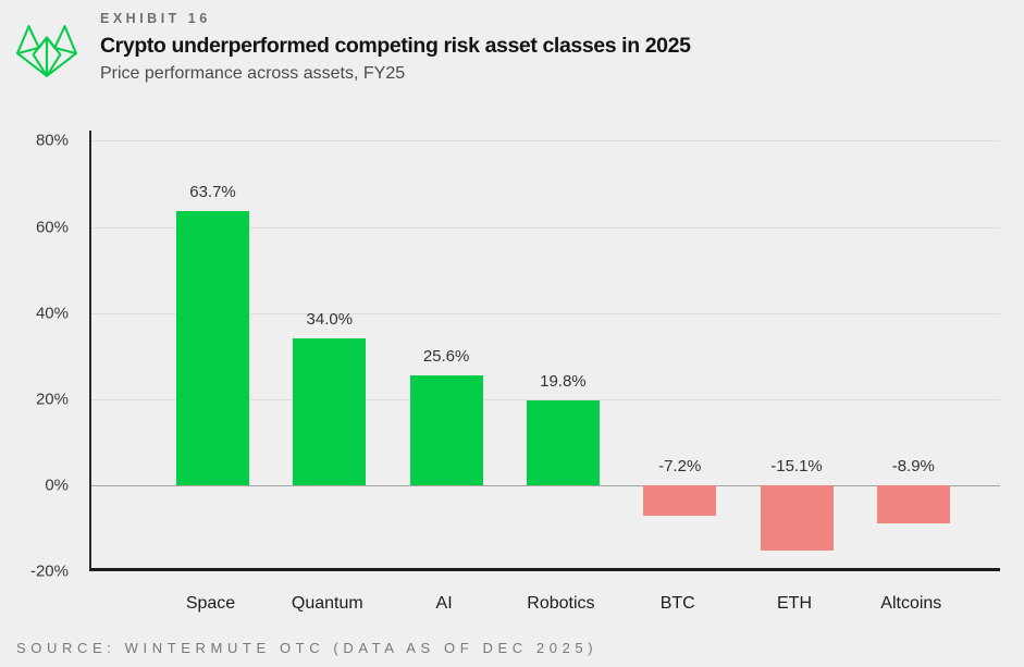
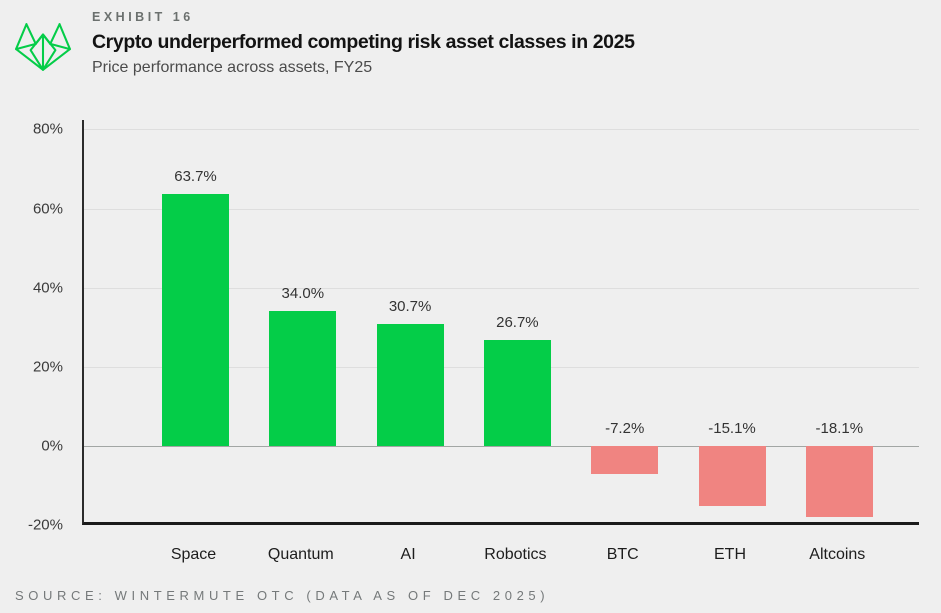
AI: 25.6% -> 30.7%
Robotics: 19.8% -> 26.7%
Altcoins: -8.9% -> -18.1%
